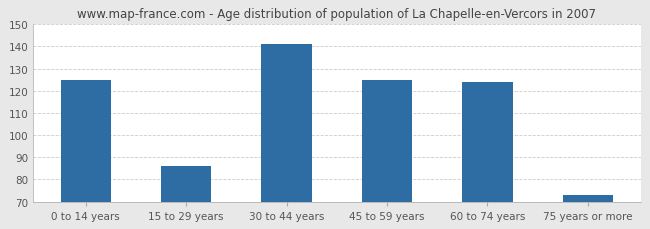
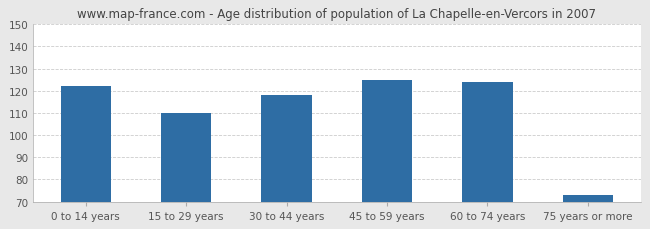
0 to 14 years: 125 -> 122
15 to 29 years: 86 -> 110
30 to 44 years: 141 -> 118
